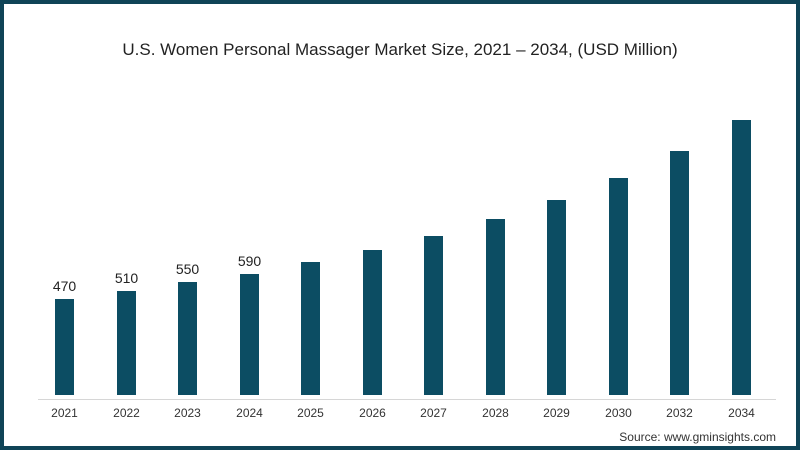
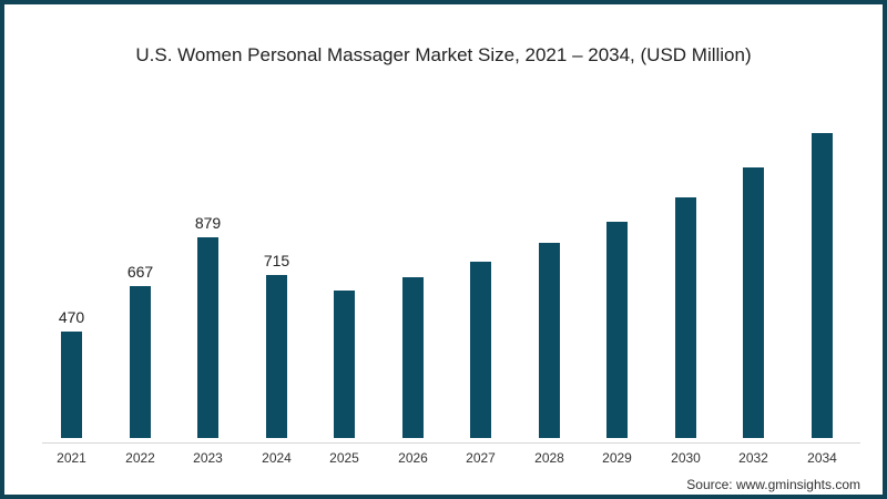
2022: 510 -> 667
2023: 550 -> 879
2024: 590 -> 715
